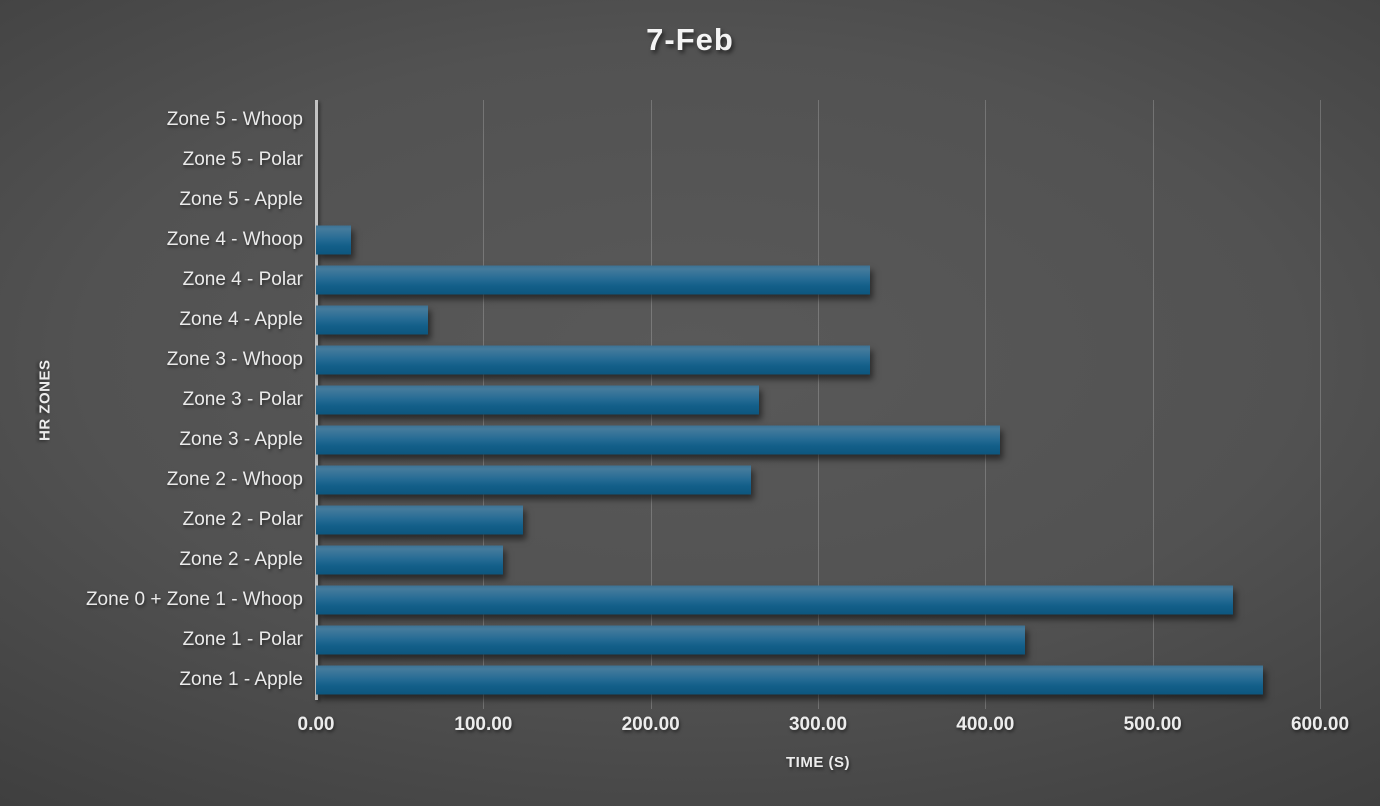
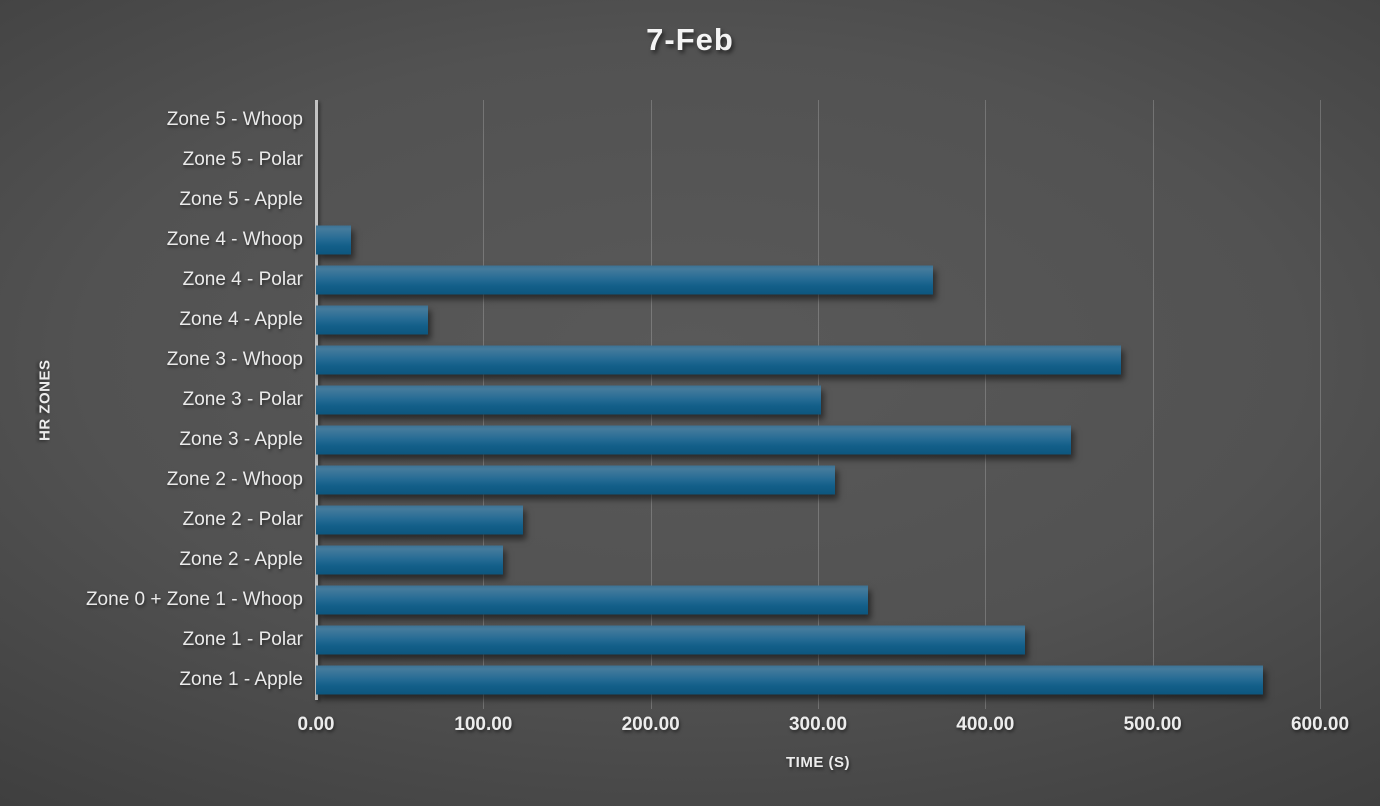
Zone 4 - Polar: 331 -> 369
Zone 3 - Whoop: 331 -> 481
Zone 3 - Polar: 265 -> 302
Zone 3 - Apple: 409 -> 451
Zone 2 - Whoop: 260 -> 310
Zone 0 + Zone 1 - Whoop: 548 -> 330
